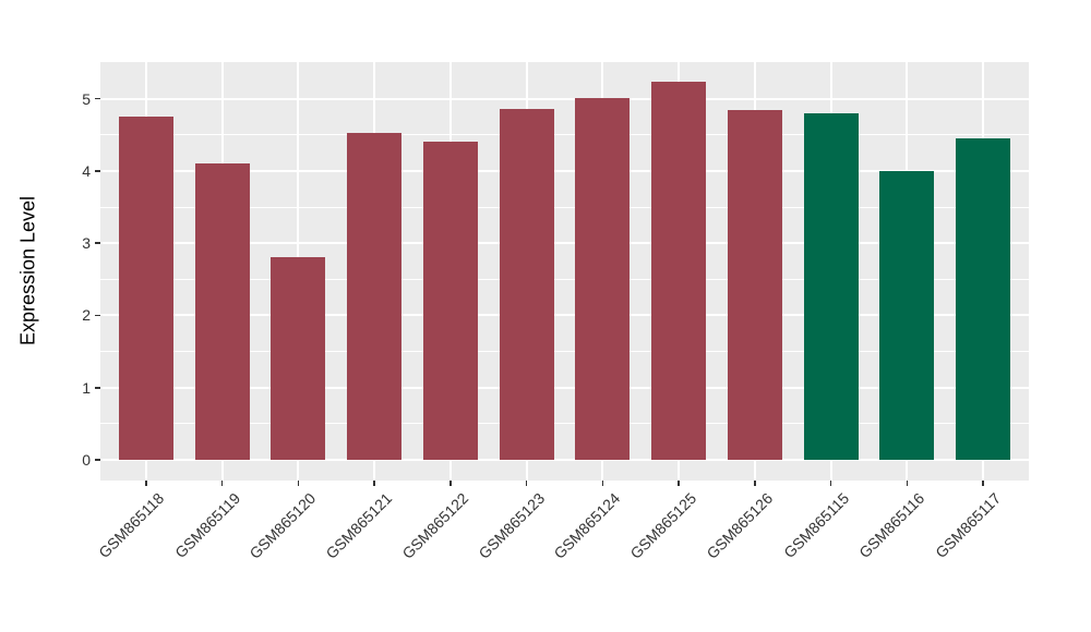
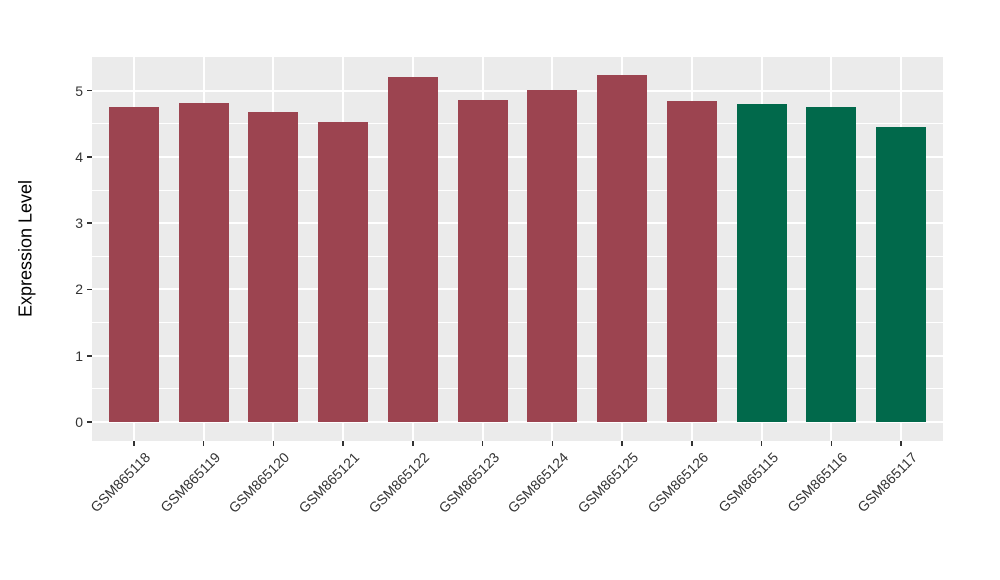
GSM865119: 4.1 -> 4.8
GSM865120: 2.8 -> 4.7
GSM865122: 4.4 -> 5.2
GSM865116: 4.0 -> 4.8
